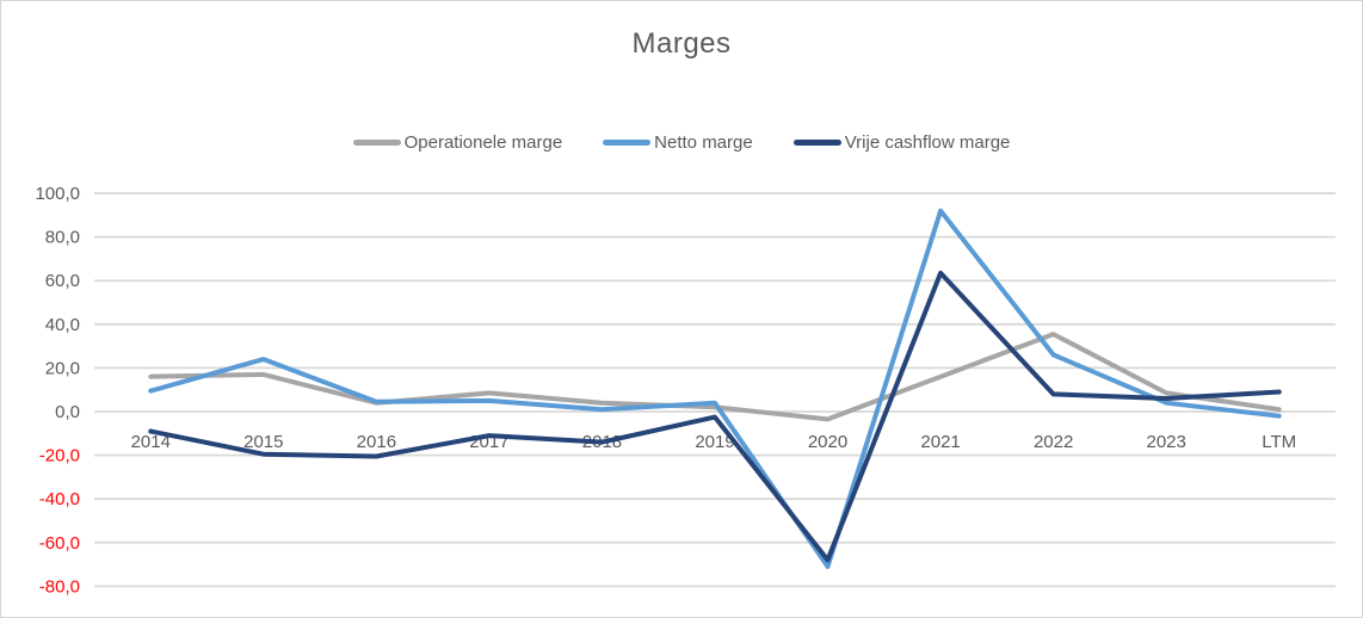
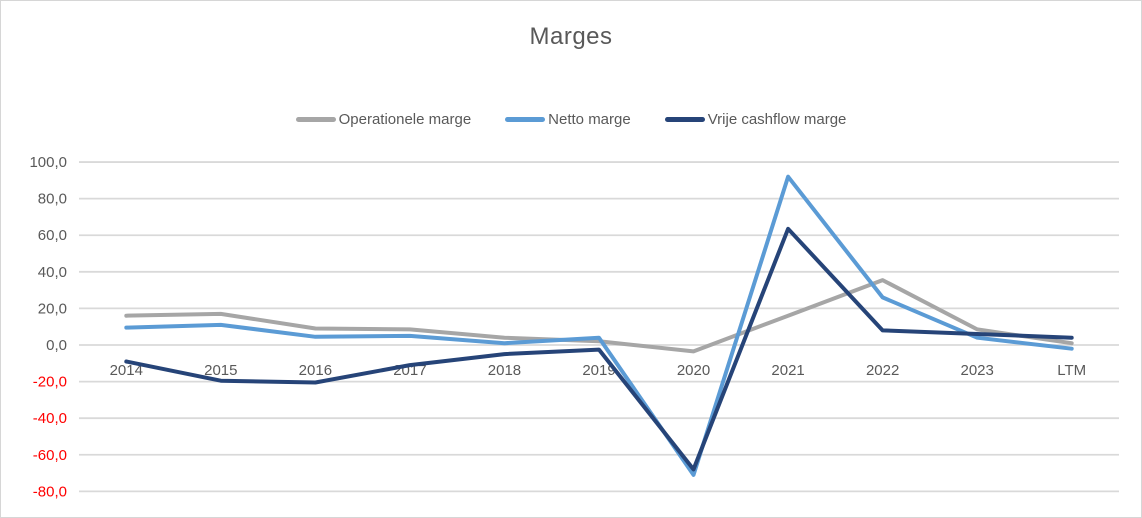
Netto marge/2015: 24 -> 11
Operationele marge/2016: 4 -> 9
Vrije cashflow marge/2018: -14 -> -5
Vrije cashflow marge/LTM: 9 -> 4
